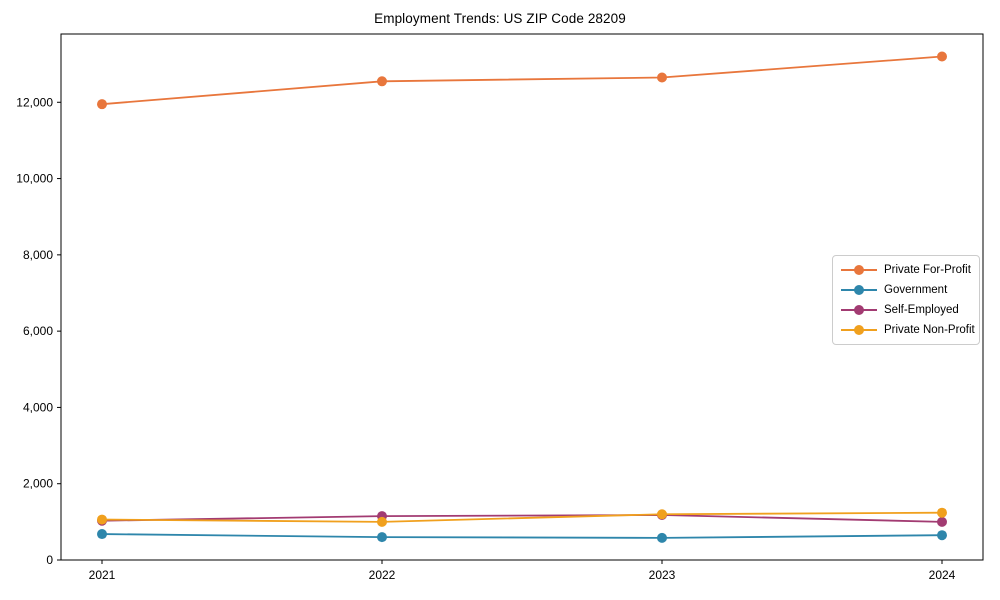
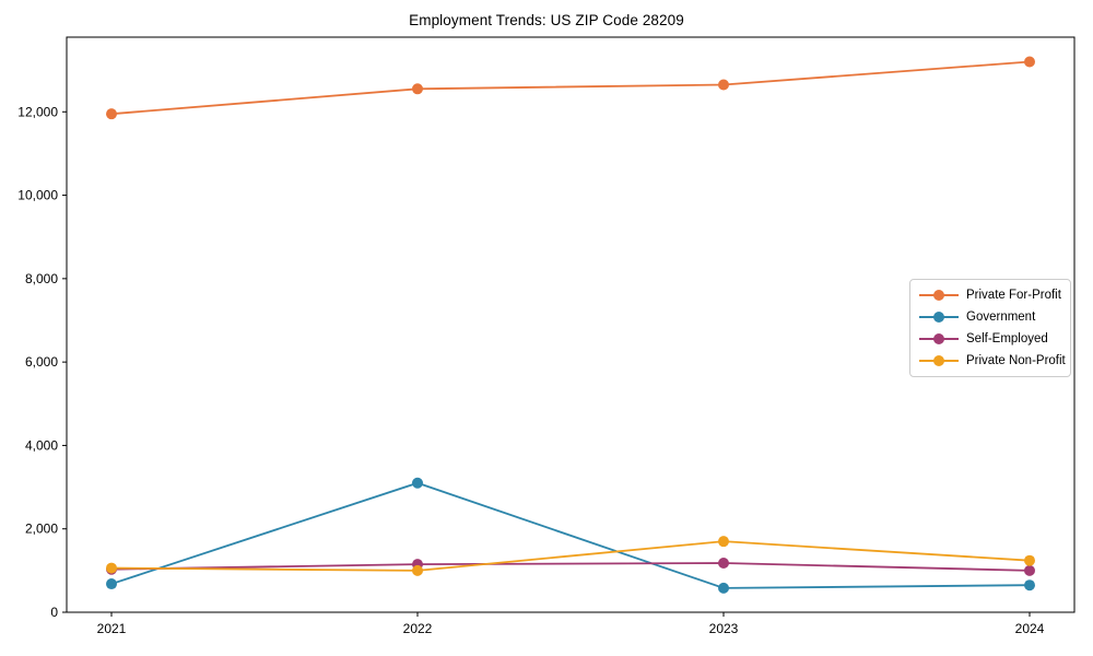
Government/2022: 600 -> 3100
Private Non-Profit/2023: 1200 -> 1700
